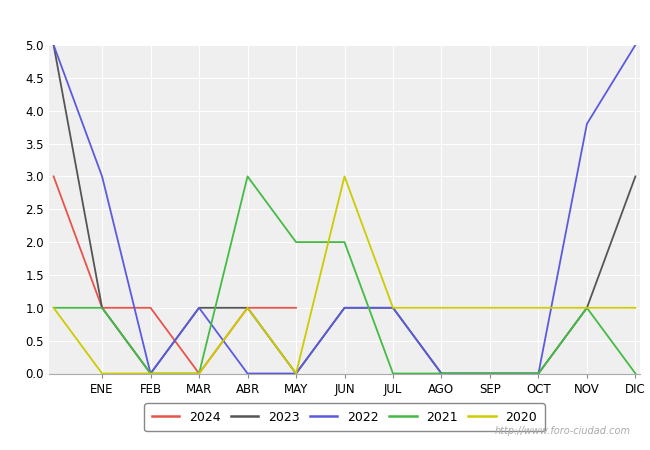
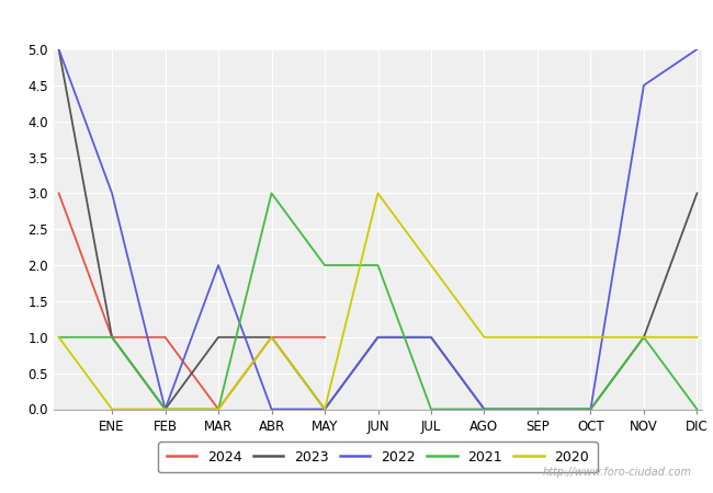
2022/MAR: 1.0 -> 2.0
2020/JUL: 1 -> 2
2022/NOV: 3.8 -> 4.5
